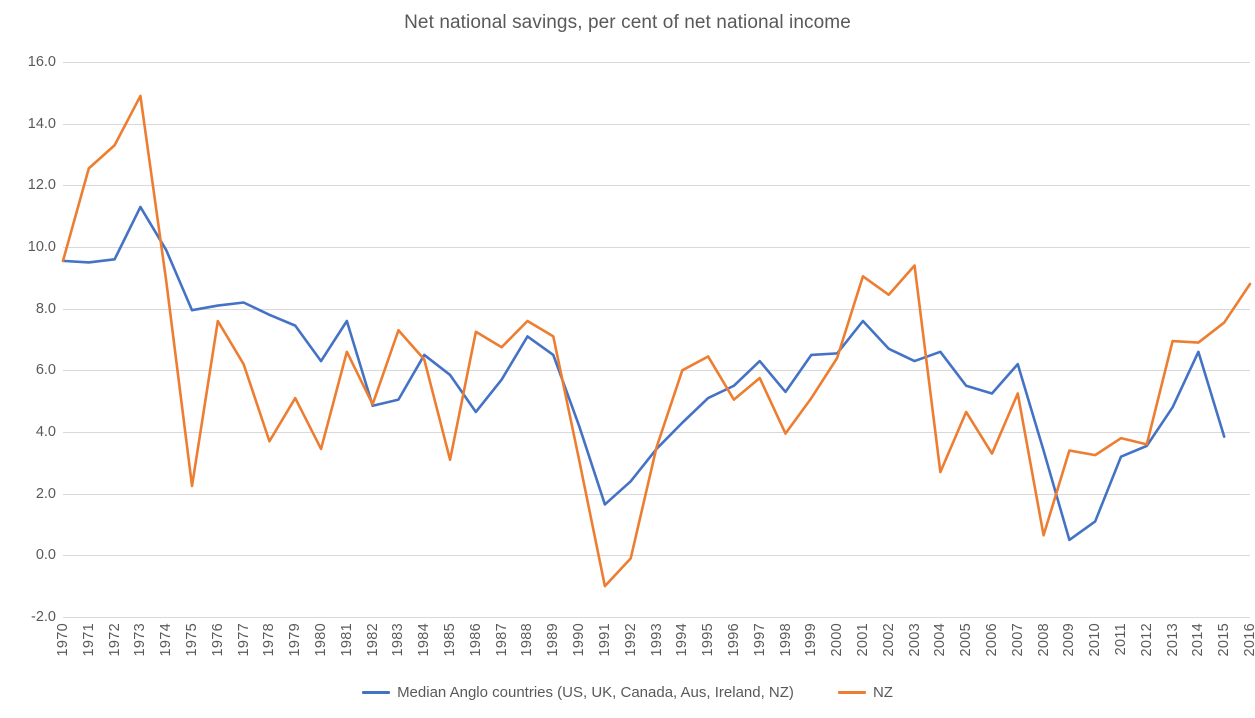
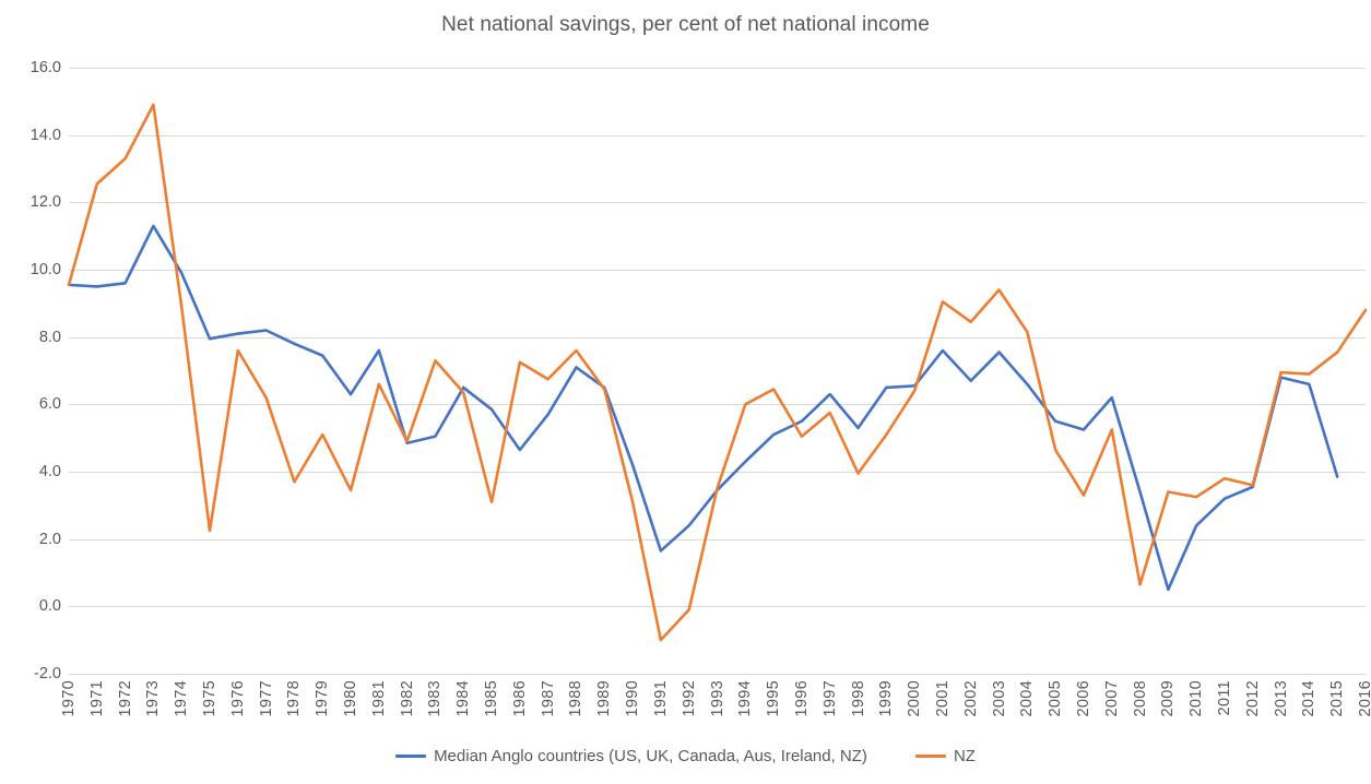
NZ/1989: 7.1 -> 6.5
Median Anglo countries (US, UK, Canada, Aus, Ireland, NZ)/2003: 6.3 -> 7.5
NZ/2004: 2.7 -> 8.2
Median Anglo countries (US, UK, Canada, Aus, Ireland, NZ)/2010: 1.1 -> 2.4
Median Anglo countries (US, UK, Canada, Aus, Ireland, NZ)/2013: 4.8 -> 6.8
